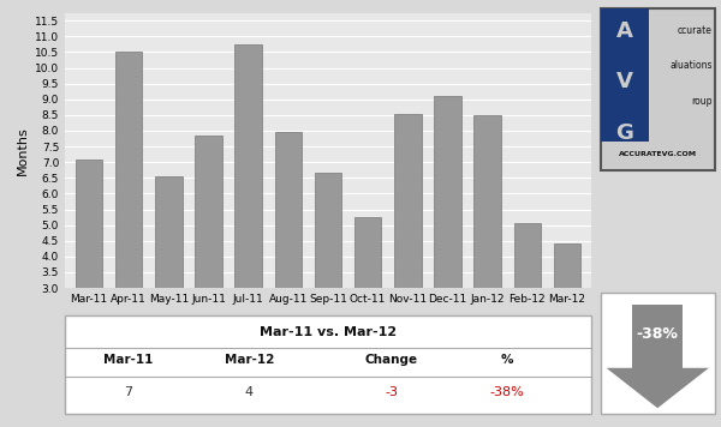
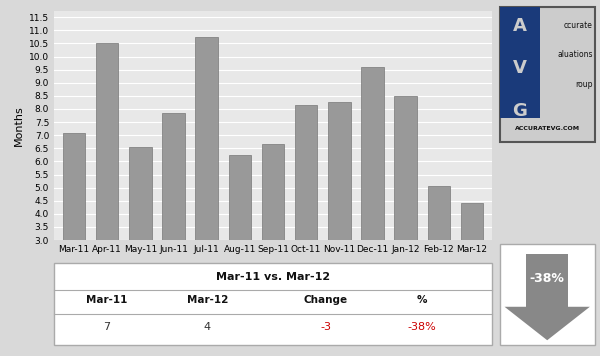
Aug-11: 7.95 -> 6.25
Oct-11: 5.25 -> 8.15
Nov-11: 8.55 -> 8.25
Dec-11: 9.10 -> 9.60
